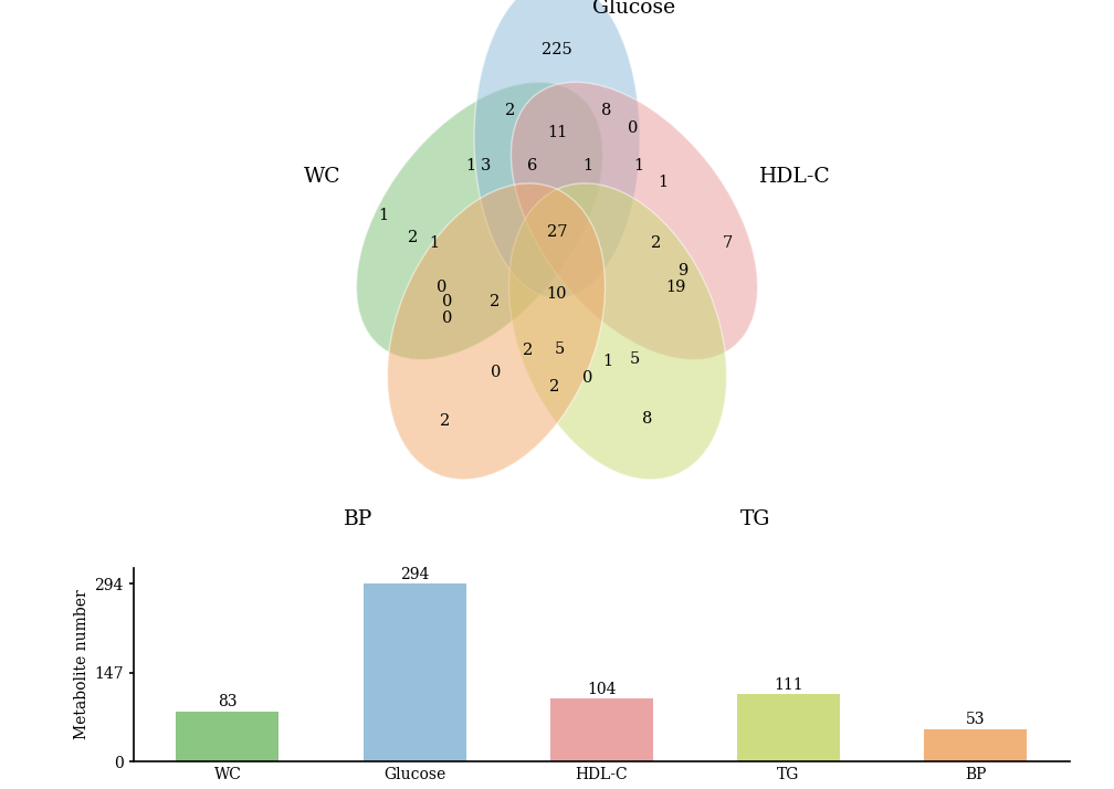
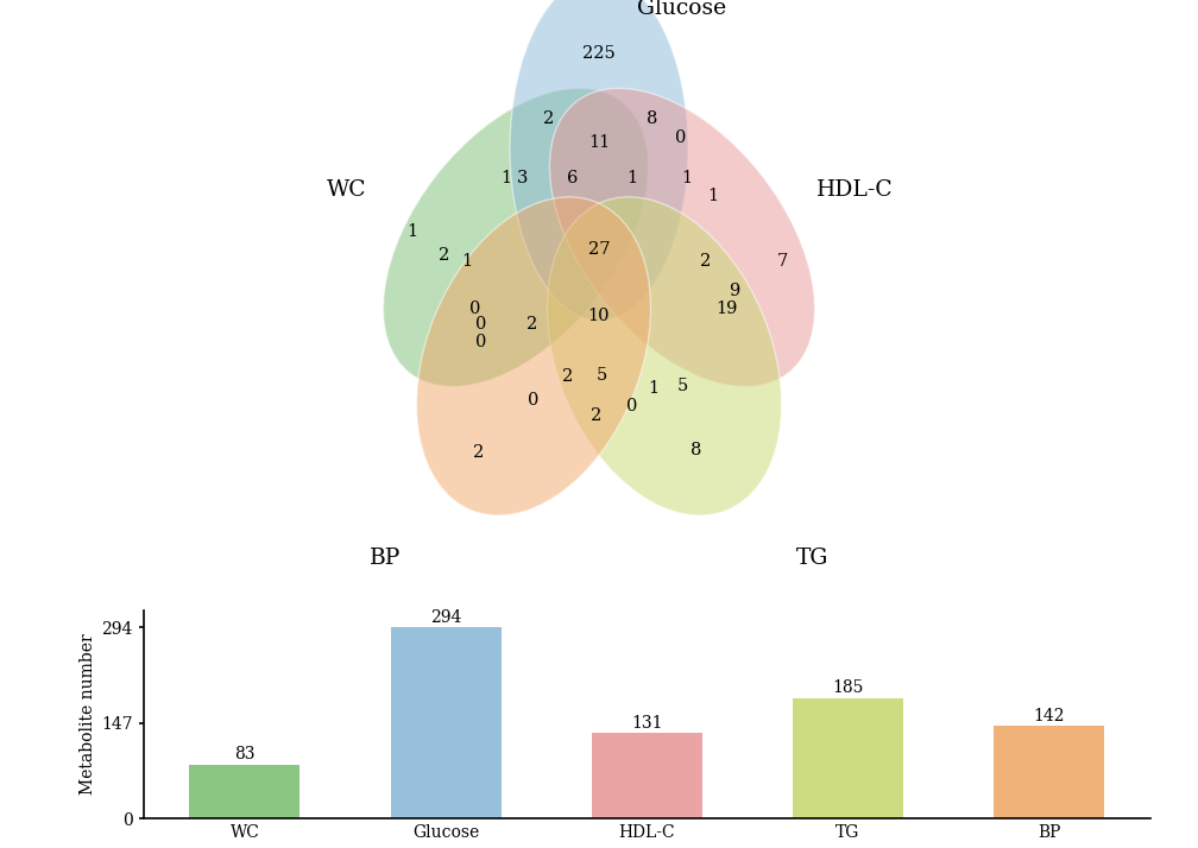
HDL-C: 104 -> 131
TG: 111 -> 185
BP: 53 -> 142
